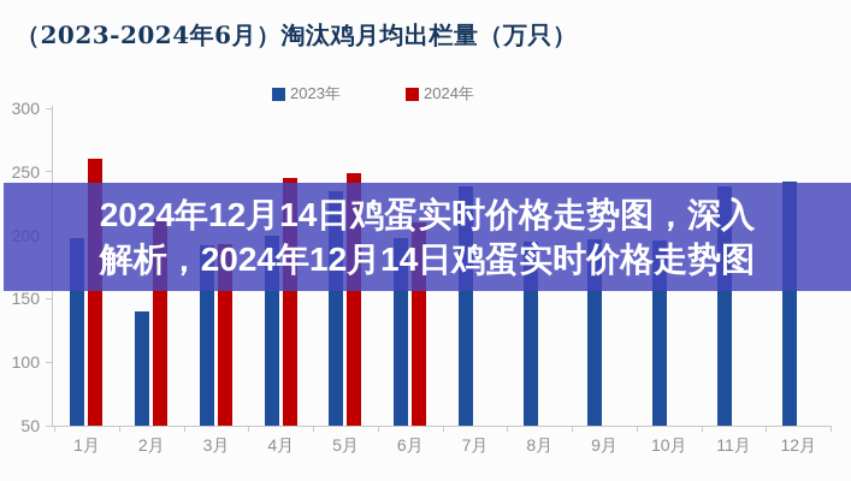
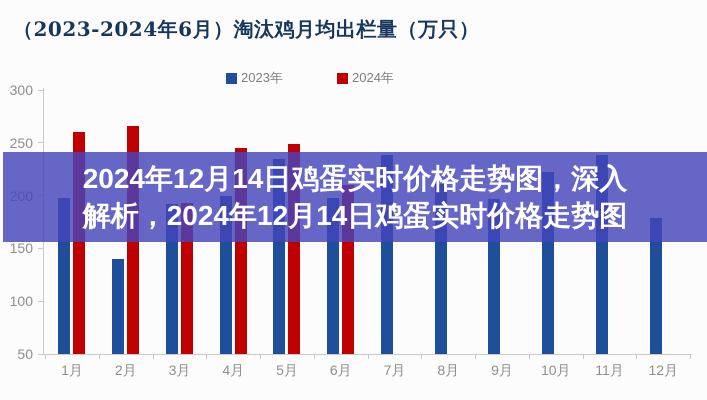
2024年/2月: 213 -> 266
2023年/8月: 195 -> 211
2023年/10月: 196 -> 222
2023年/12月: 242 -> 179
